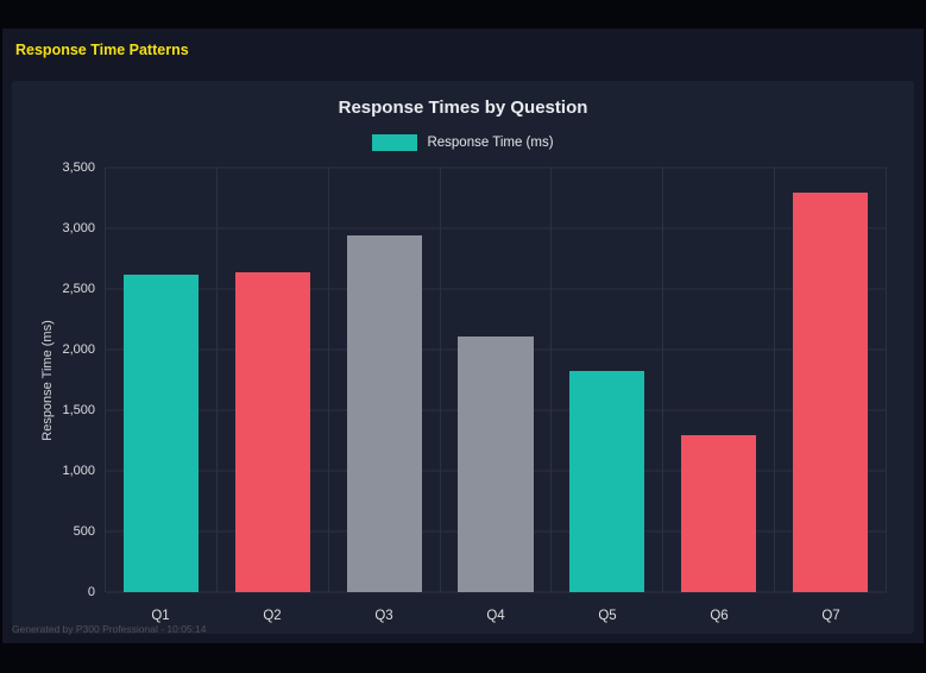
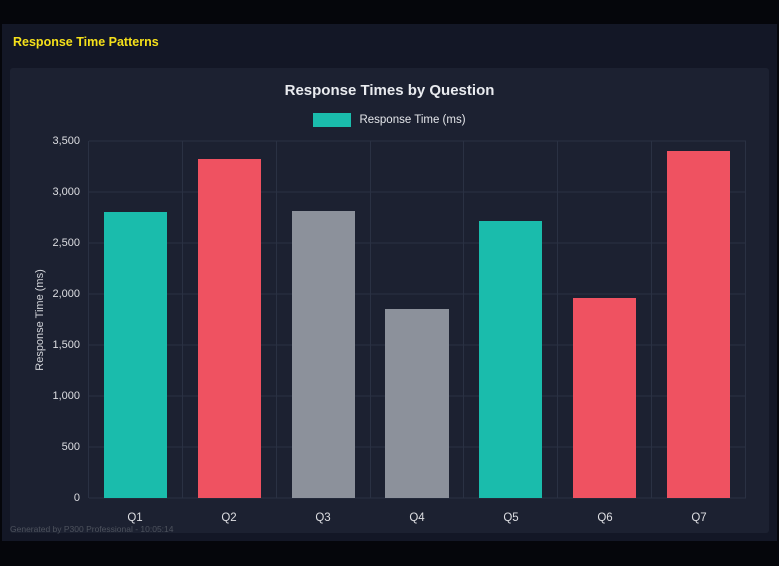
Q1: 2620 -> 2800
Q2: 2640 -> 3320
Q3: 2940 -> 2810
Q4: 2110 -> 1850
Q5: 1820 -> 2720
Q6: 1290 -> 1960
Q7: 3290 -> 3400
